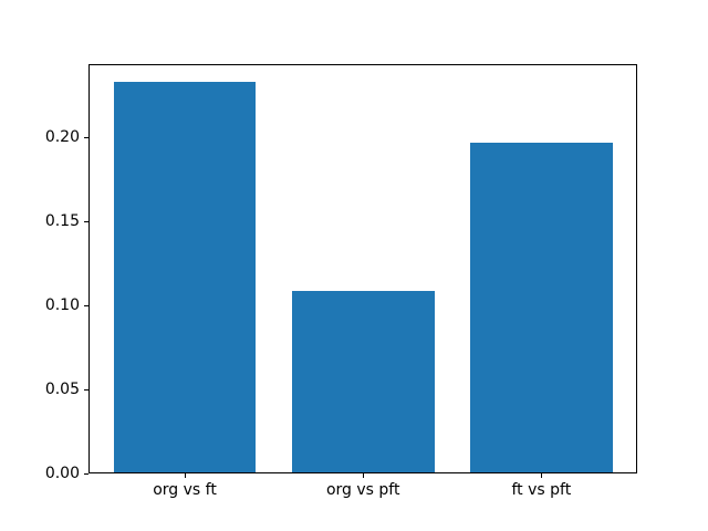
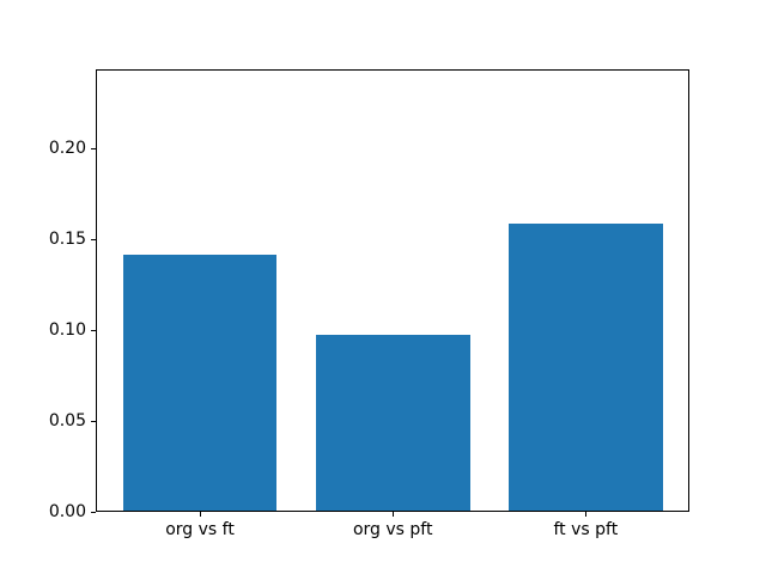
org vs ft: 0.232 -> 0.141
org vs pft: 0.108 -> 0.097
ft vs pft: 0.196 -> 0.158
